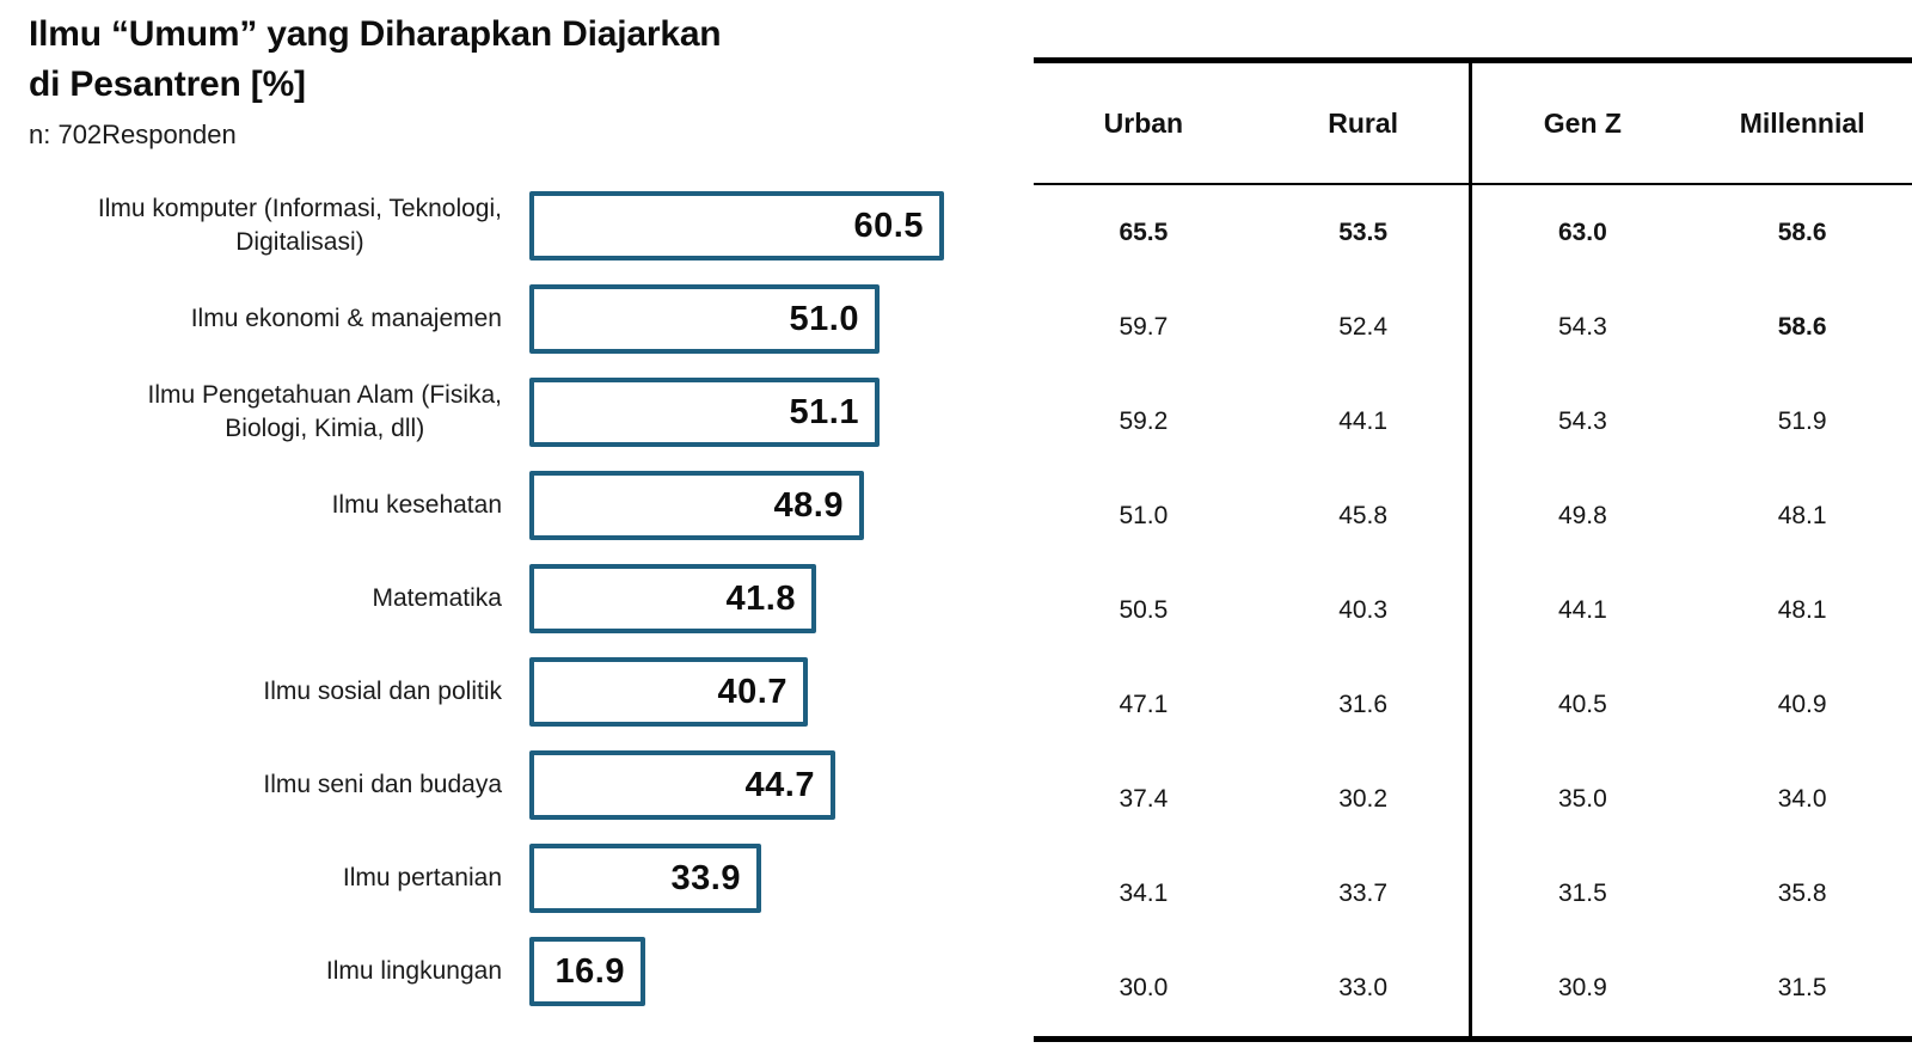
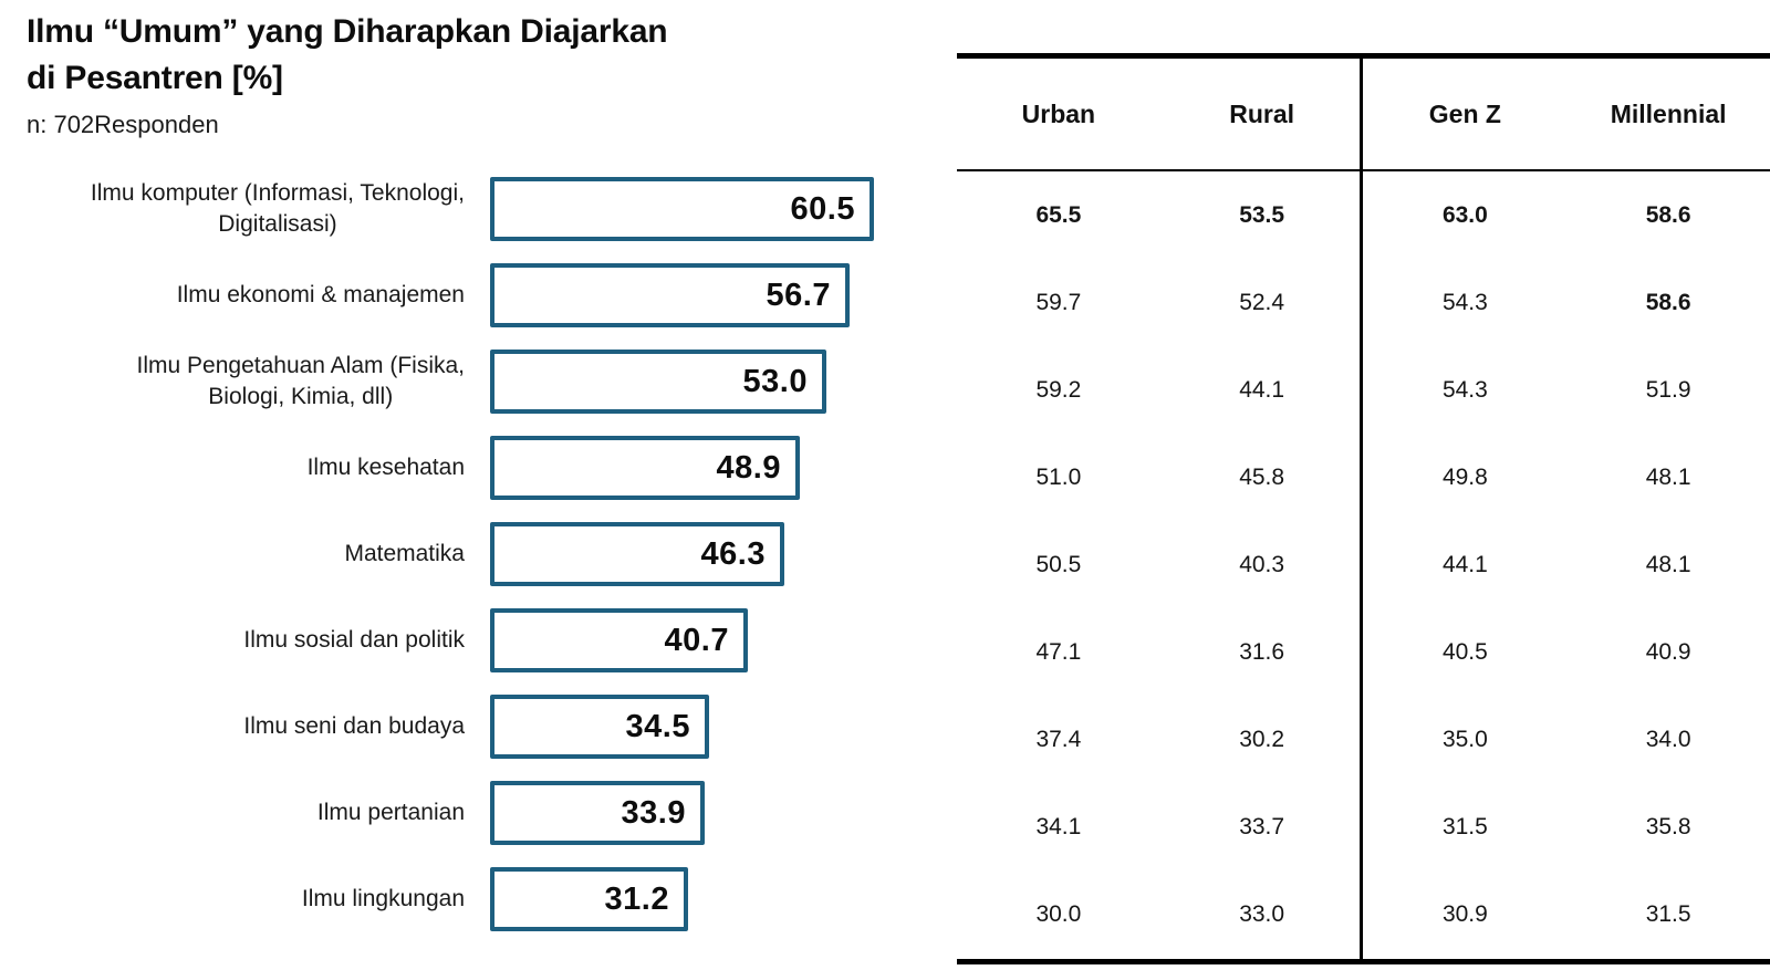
Ilmu ekonomi & manajemen: 51.0 -> 56.7
Ilmu Pengetahuan Alam (Fisika, Biologi, Kimia, dll): 51.1 -> 53.0
Matematika: 41.8 -> 46.3
Ilmu seni dan budaya: 44.7 -> 34.5
Ilmu lingkungan: 16.9 -> 31.2
